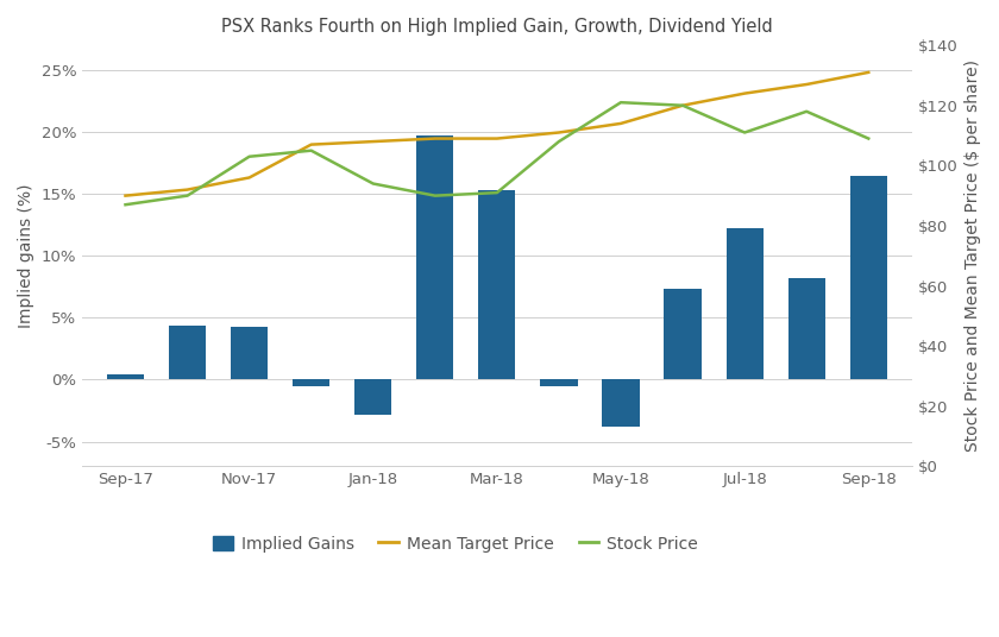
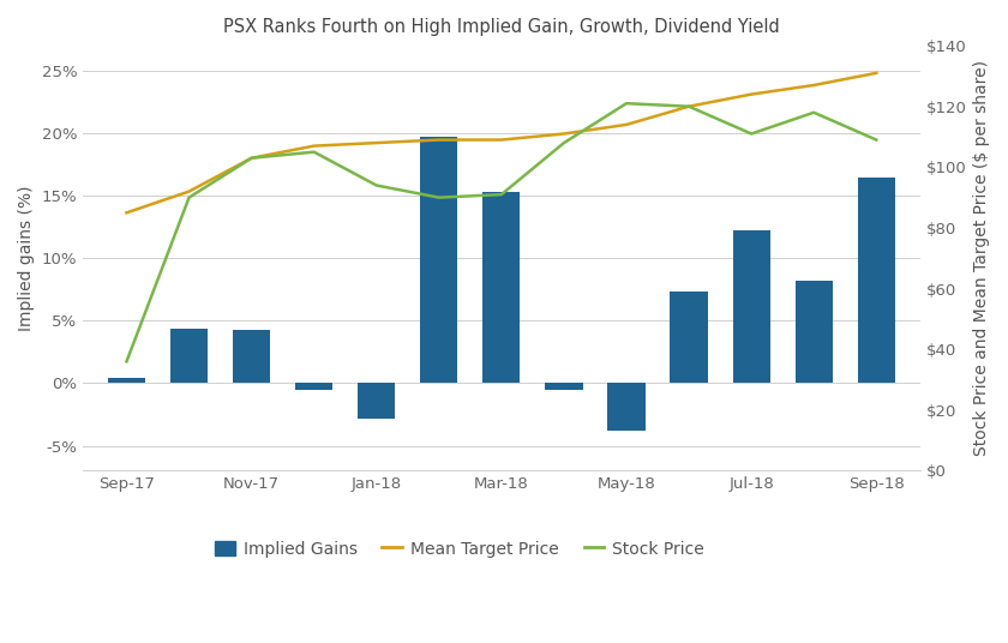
Mean Target Price/Sep-17: $90 -> $85
Stock Price/Sep-17: $87 -> $36
Mean Target Price/Nov-17: $96 -> $103
